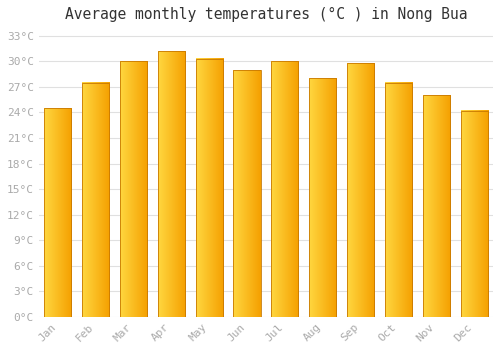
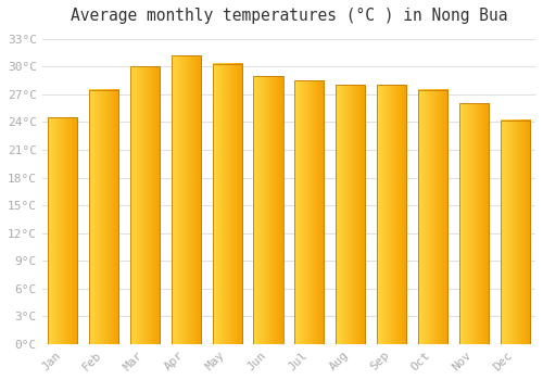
Jul: 30.0°C -> 28.5°C
Sep: 29.8°C -> 28.0°C
